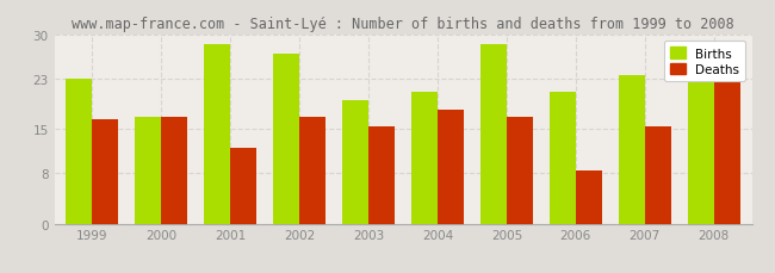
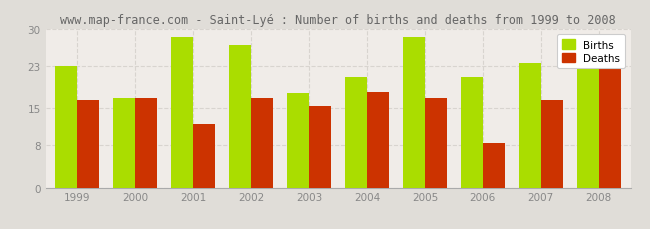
Births/2003: 19.5 -> 17.8
Deaths/2007: 15.5 -> 16.6
